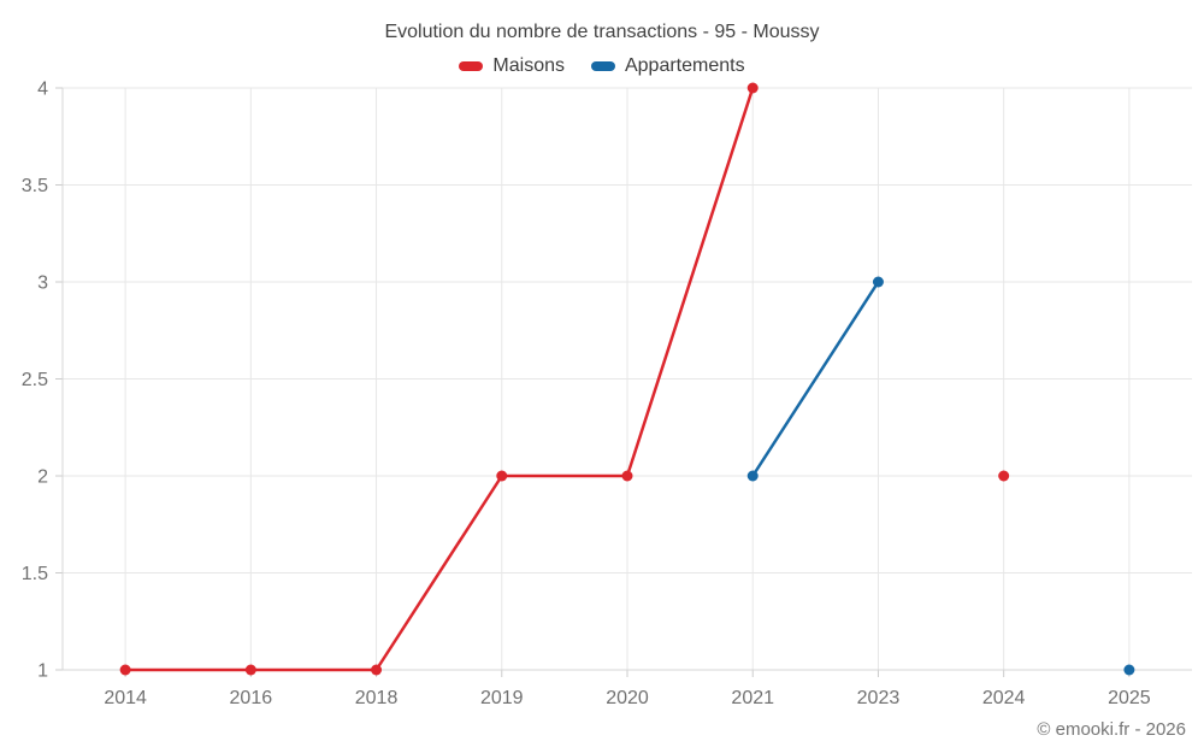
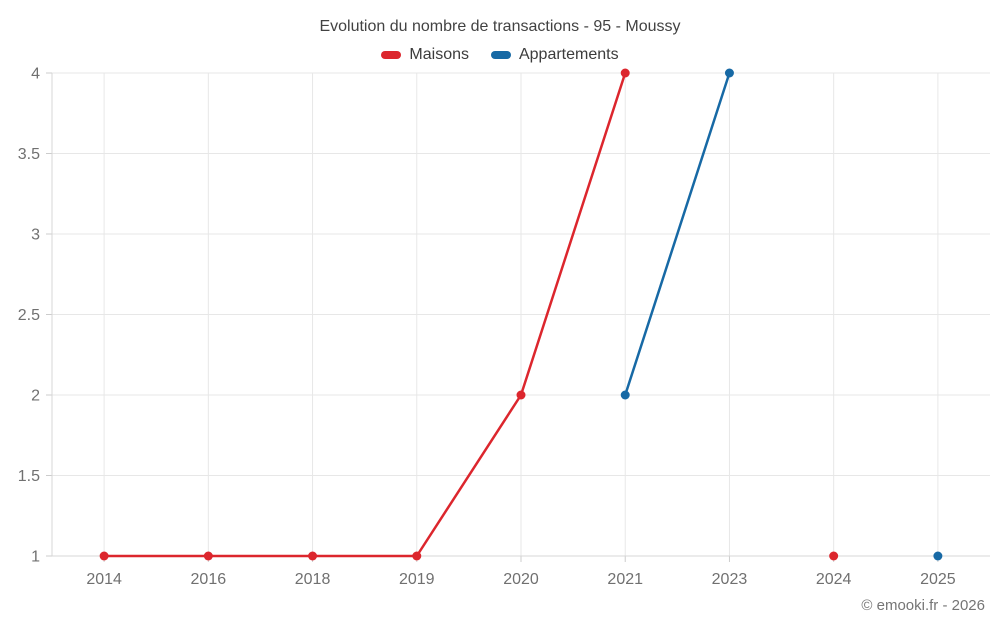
Maisons/2019: 2 -> 1
Appartements/2023: 3 -> 4
Maisons/2024: 2 -> 1
